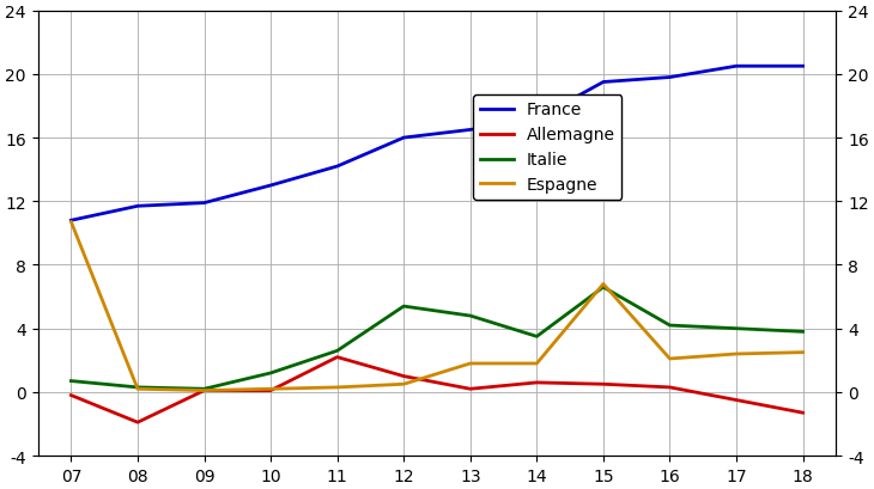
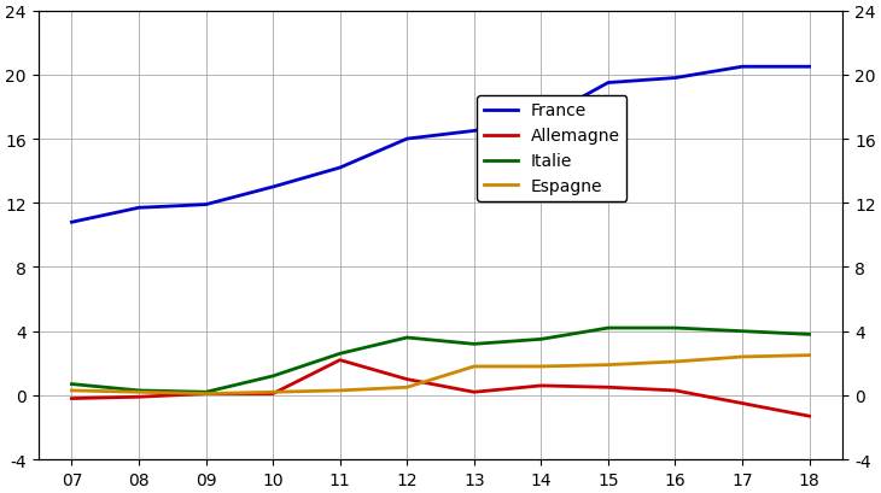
Espagne/07: 10.7 -> 0.3
Allemagne/08: -1.9 -> -0.1
Italie/12: 5.4 -> 3.6
Italie/13: 4.8 -> 3.2
Italie/15: 6.6 -> 4.2
Espagne/15: 6.8 -> 1.9
